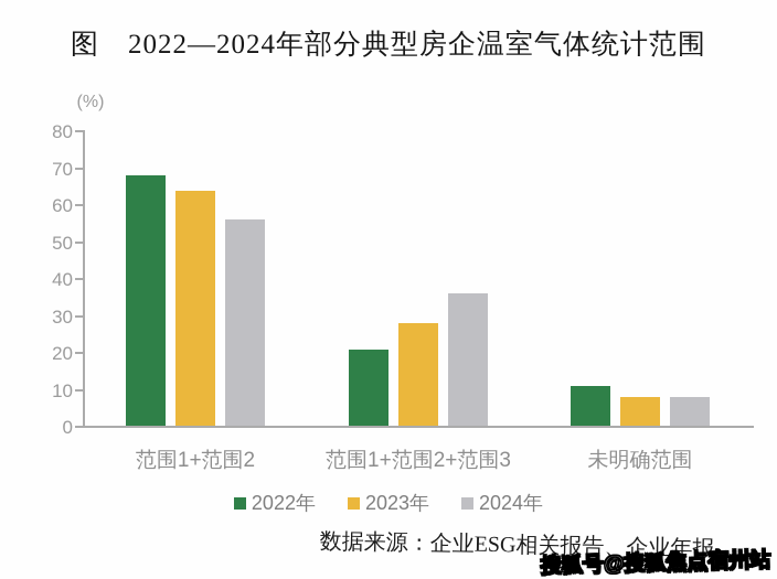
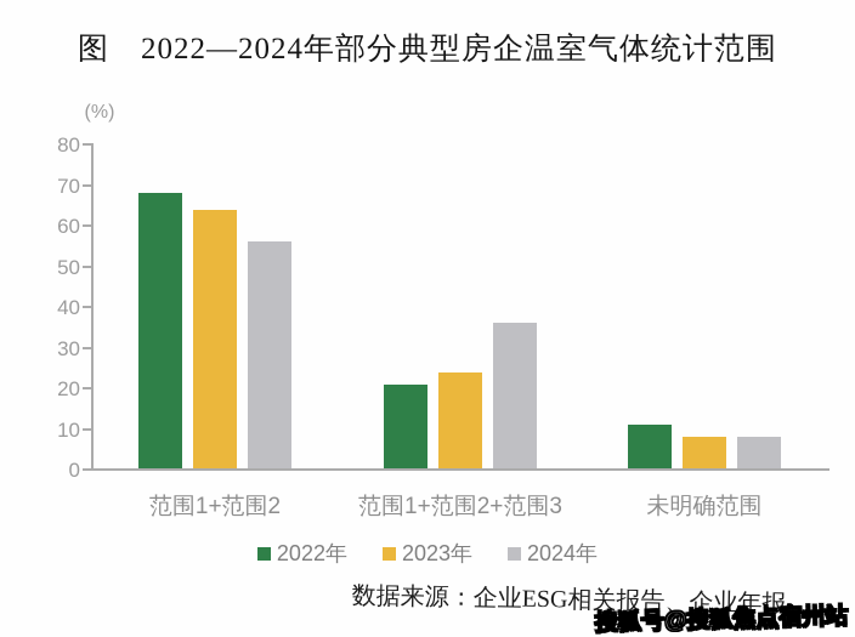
2023年/范围1+范围2+范围3: 28 -> 24
